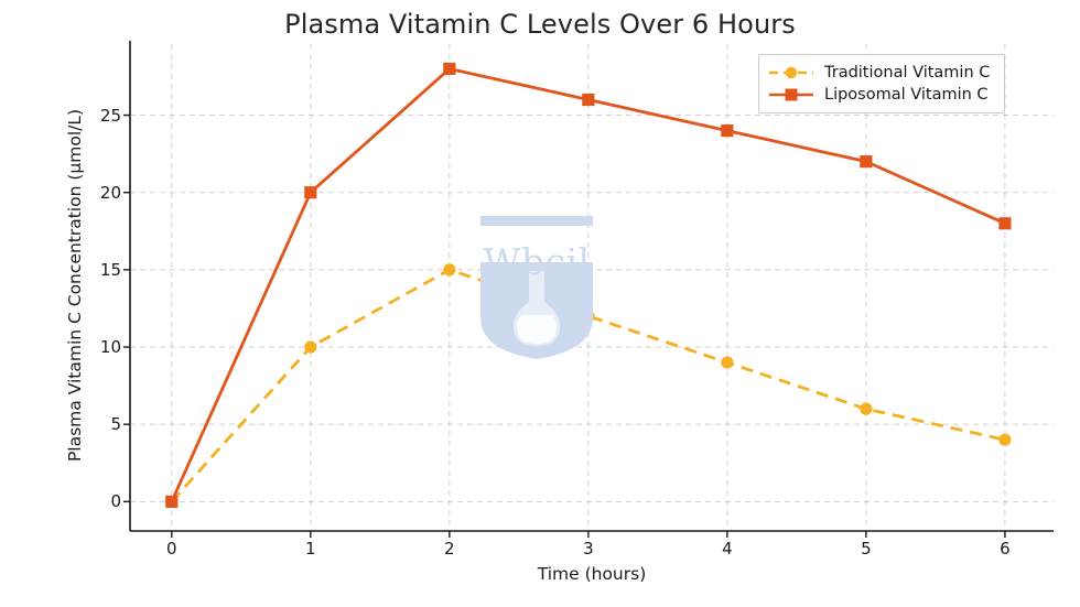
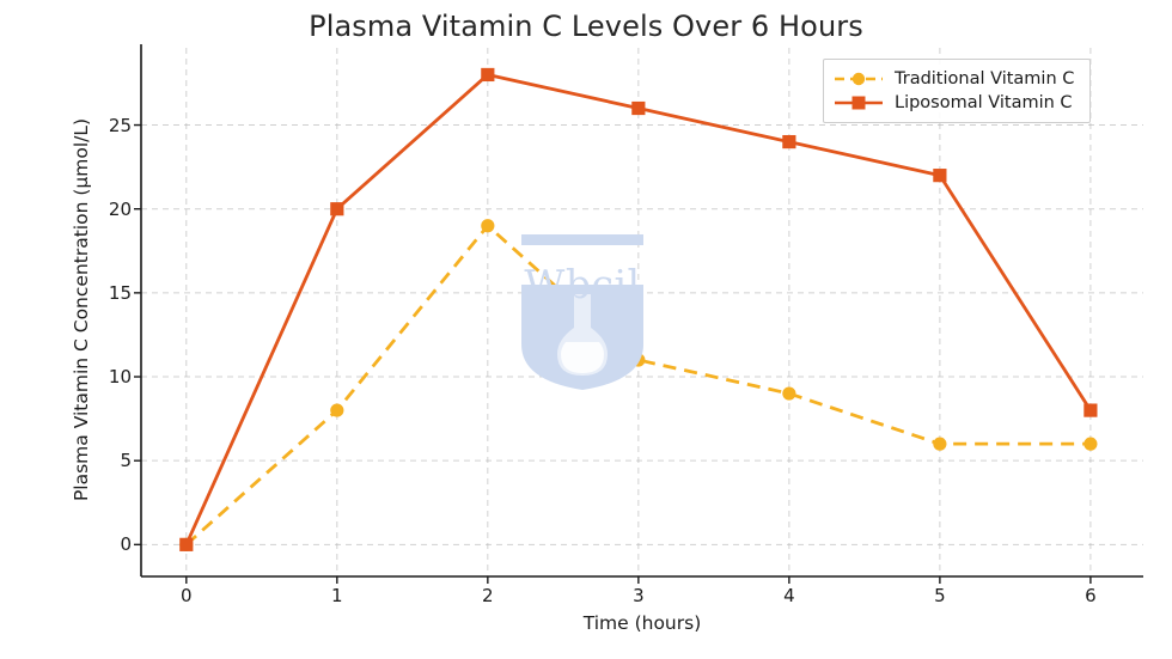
Traditional Vitamin C/1: 10 -> 8
Traditional Vitamin C/2: 15 -> 19
Traditional Vitamin C/3: 12 -> 11
Traditional Vitamin C/6: 4 -> 6
Liposomal Vitamin C/6: 18 -> 8
